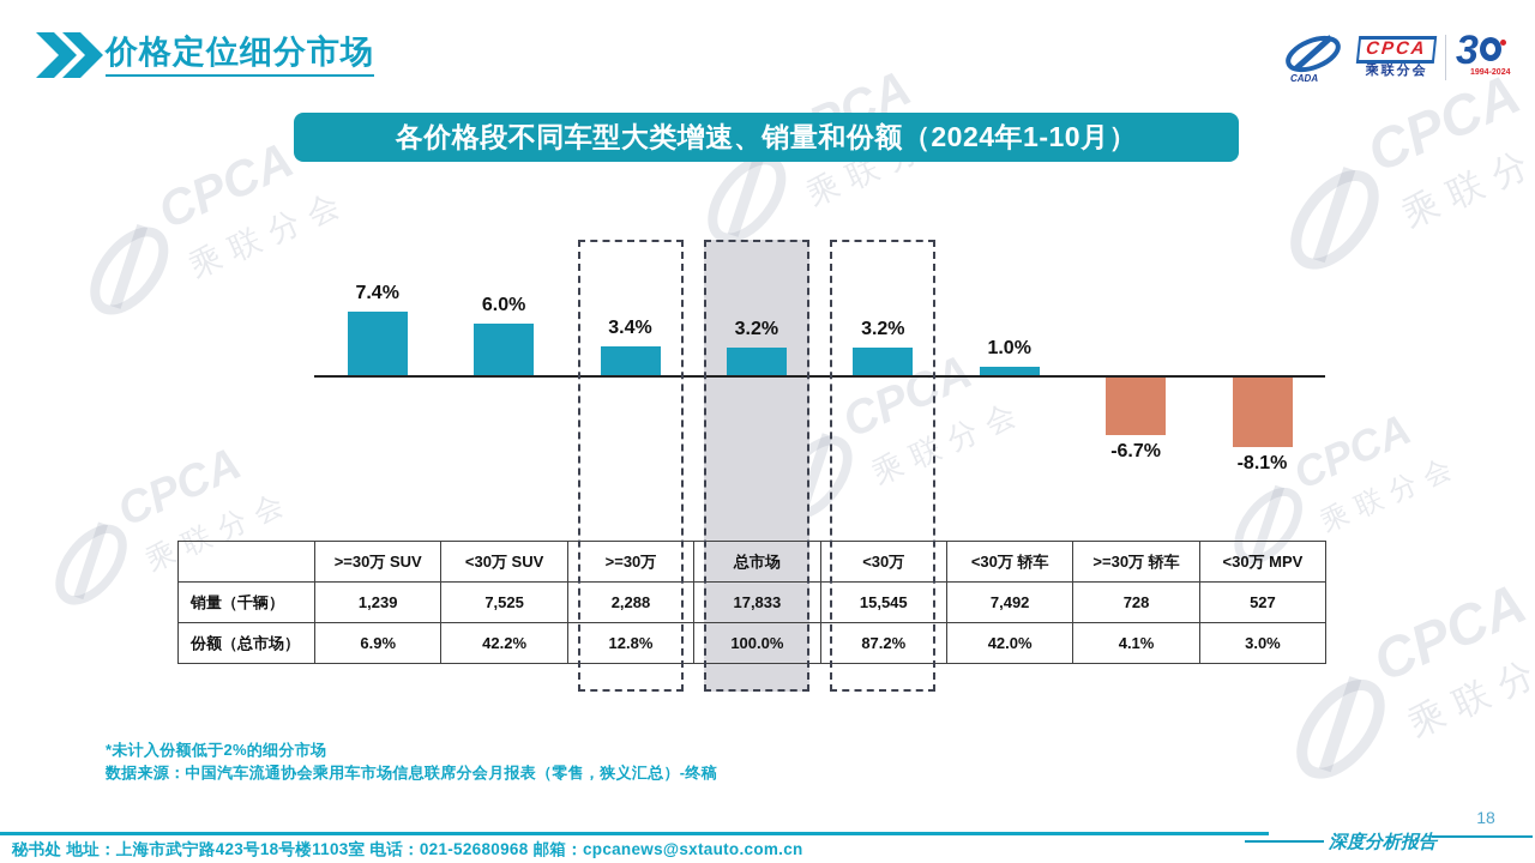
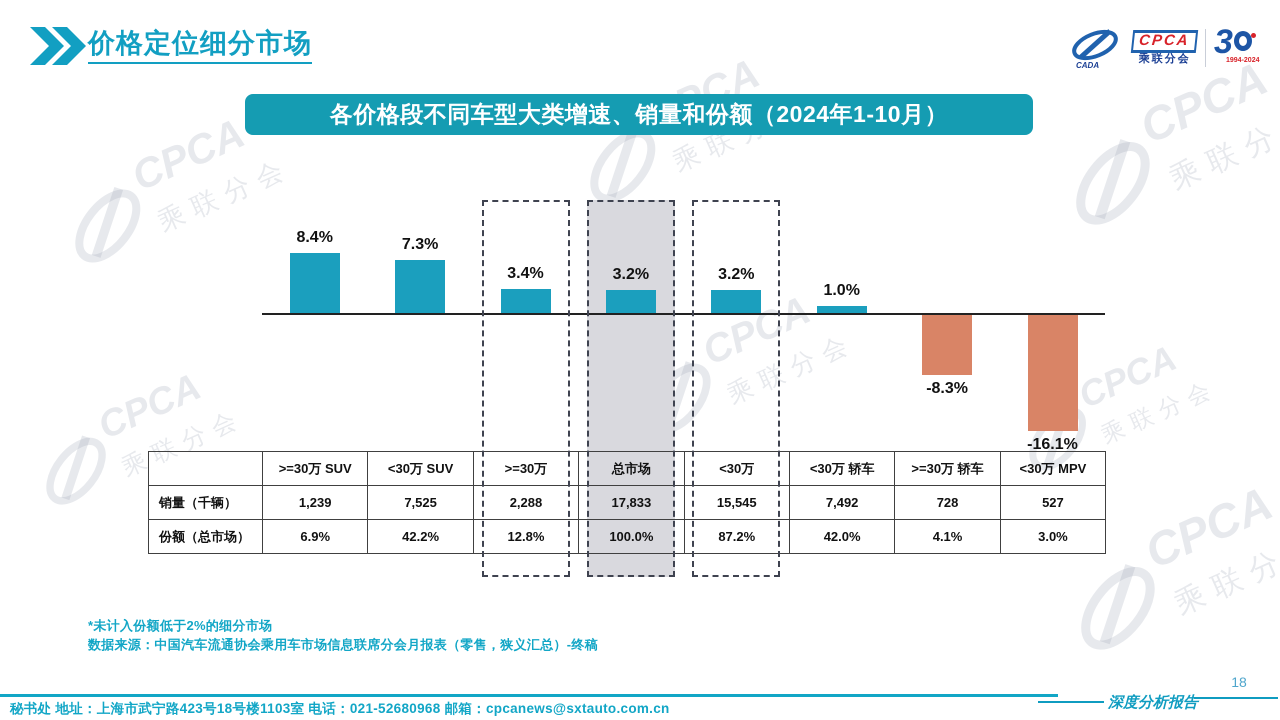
>=30万 SUV: 7.4% -> 8.4%
<30万 SUV: 6.0% -> 7.3%
>=30万 轿车: -6.7% -> -8.3%
<30万 MPV: -8.1% -> -16.1%
